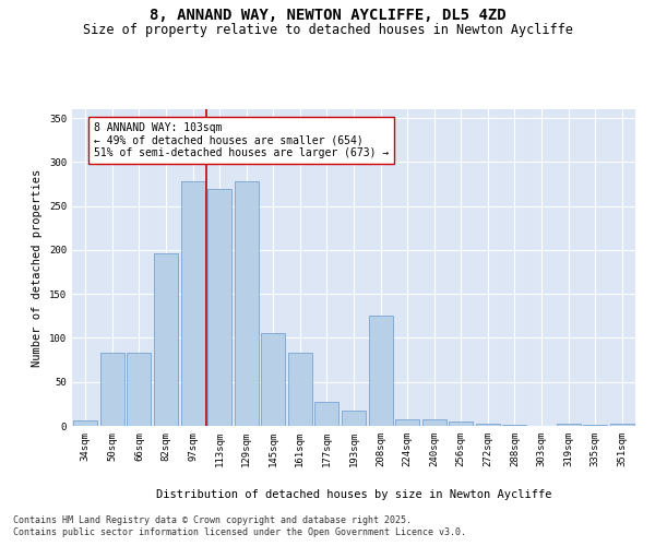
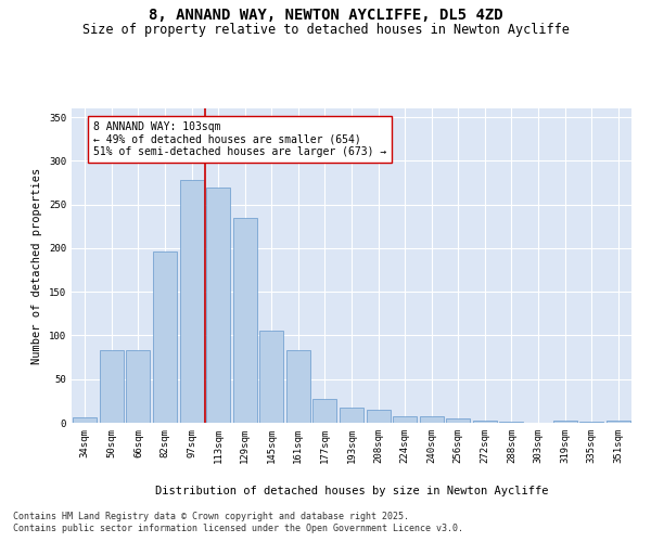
129sqm: 278 -> 235
208sqm: 126 -> 15
